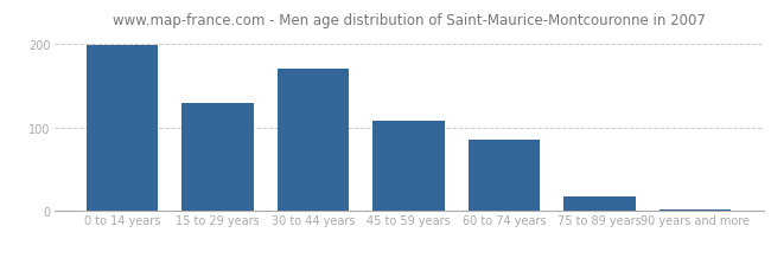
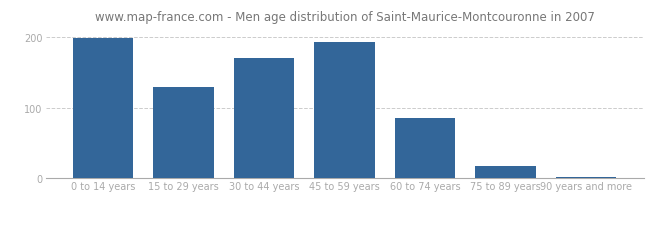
45 to 59 years: 108 -> 193
